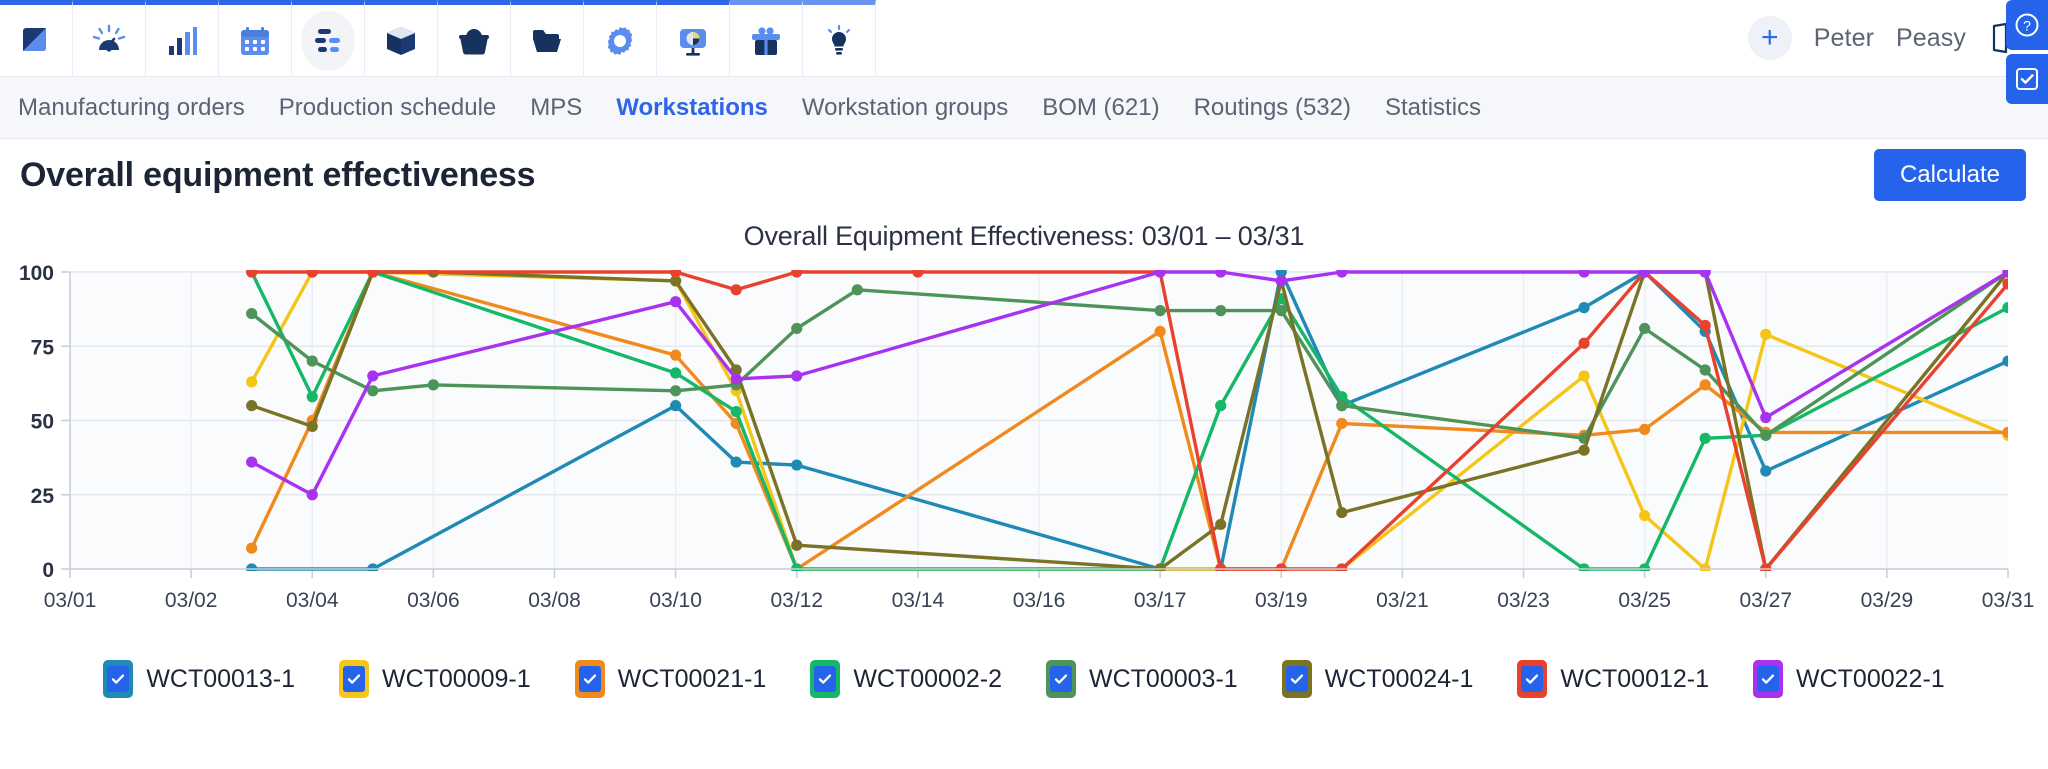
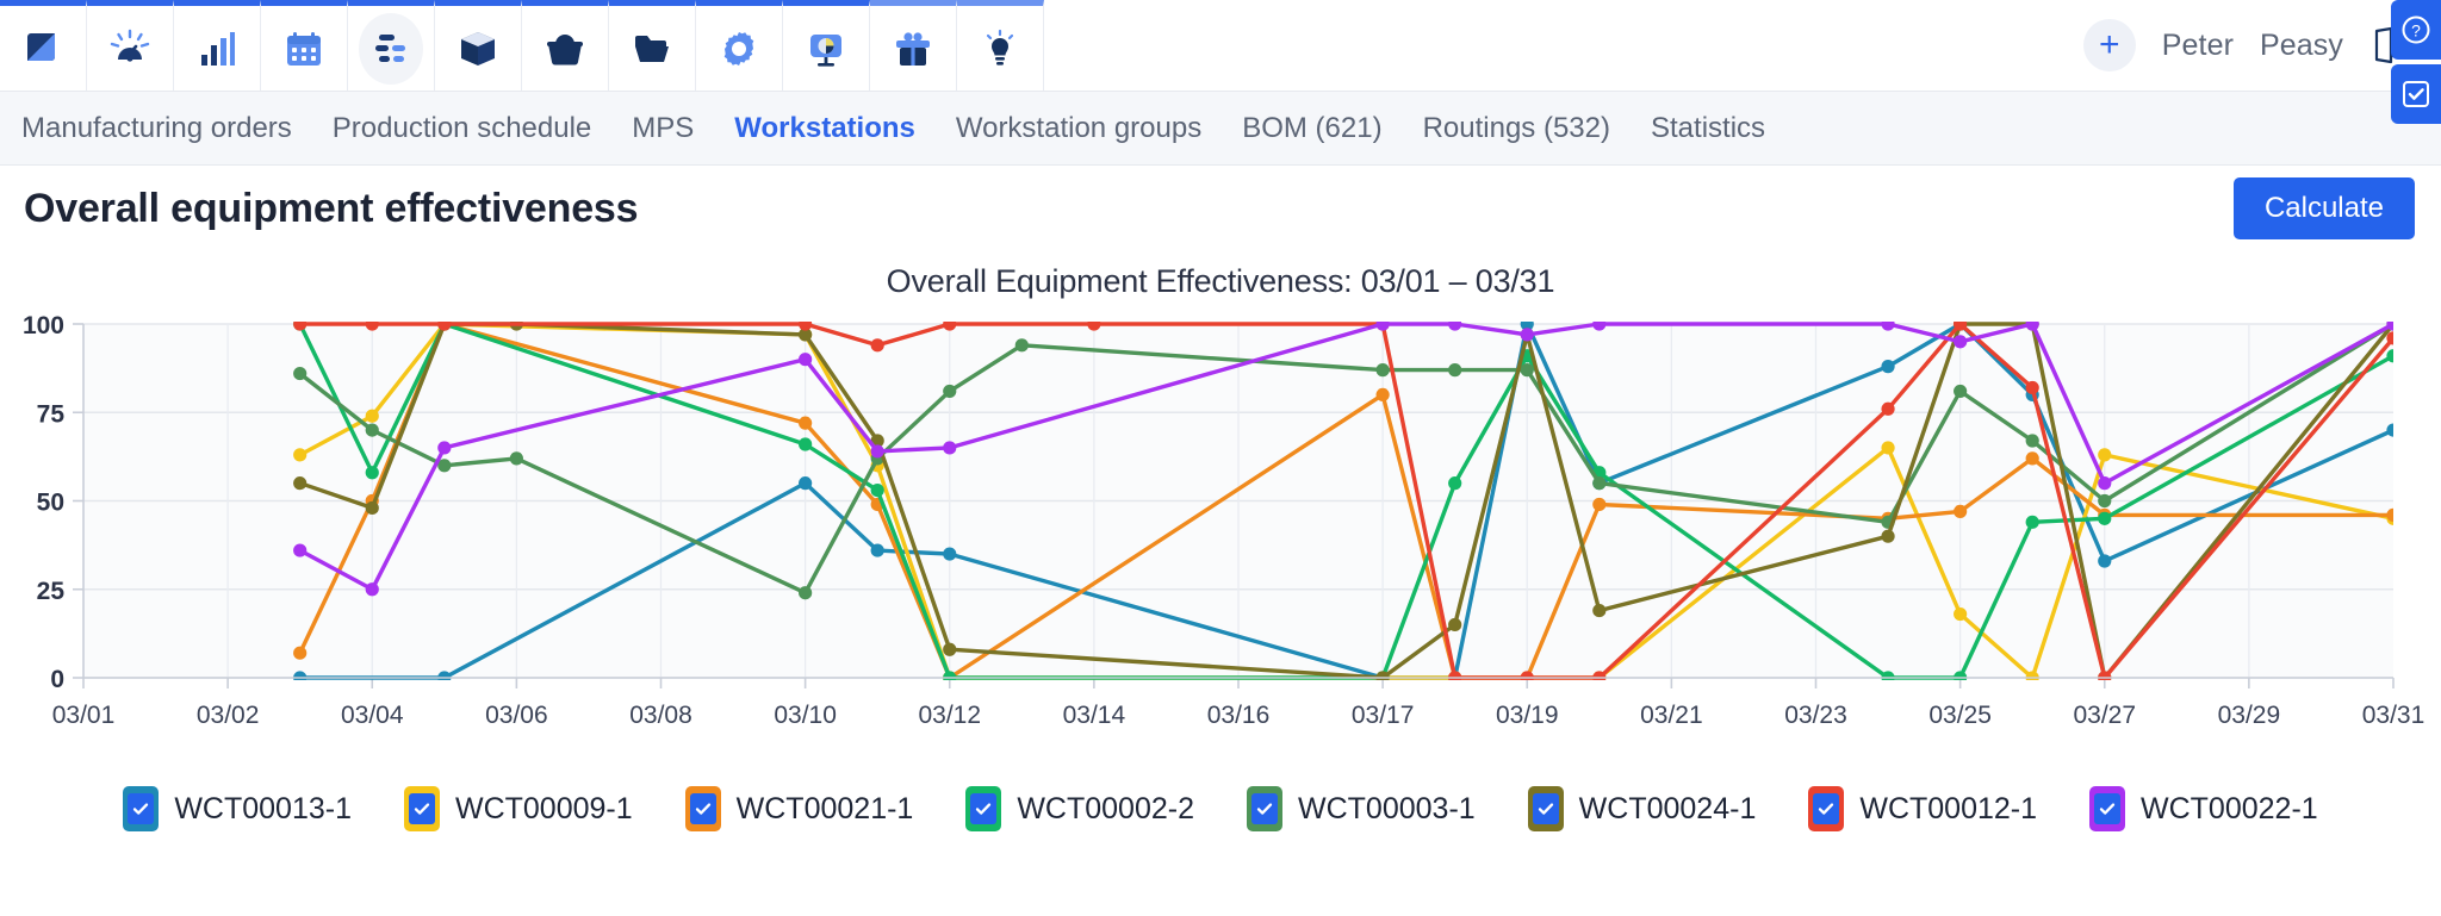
WCT00009-1/03/04: 100 -> 74
WCT00003-1/03/10: 60 -> 24
WCT00022-1/03/25: 100 -> 95
WCT00009-1/03/27: 79 -> 63
WCT00003-1/03/27: 45 -> 50
WCT00022-1/03/27: 51 -> 55
WCT00002-2/03/31: 88 -> 91
